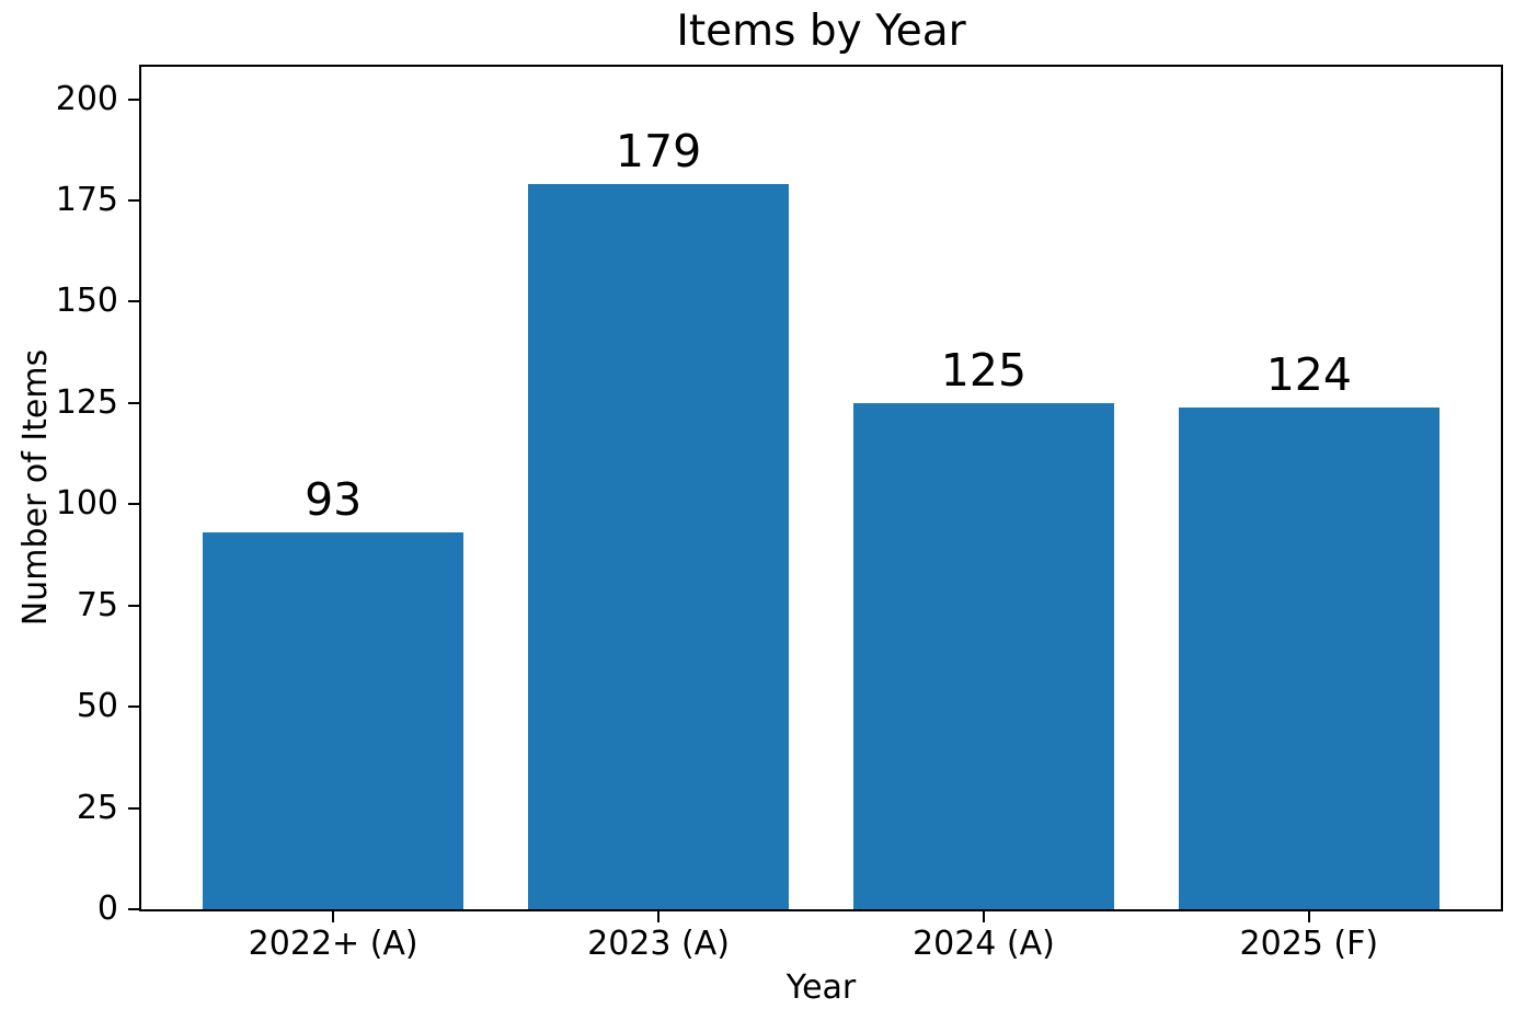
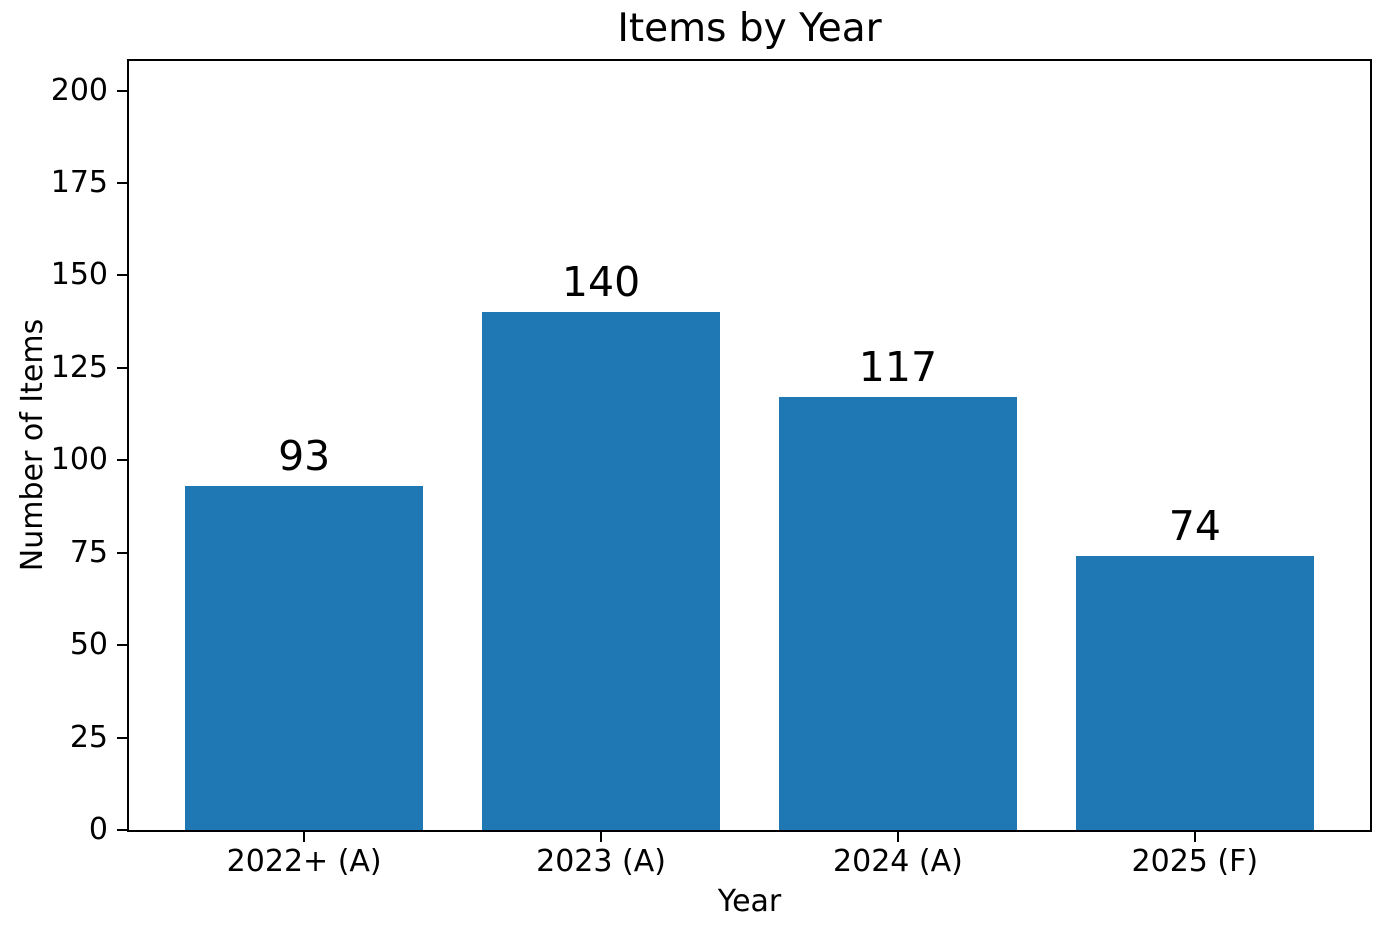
2023 (A): 179 -> 140
2024 (A): 125 -> 117
2025 (F): 124 -> 74
